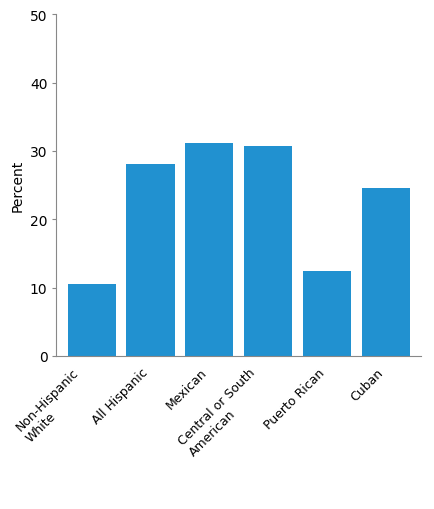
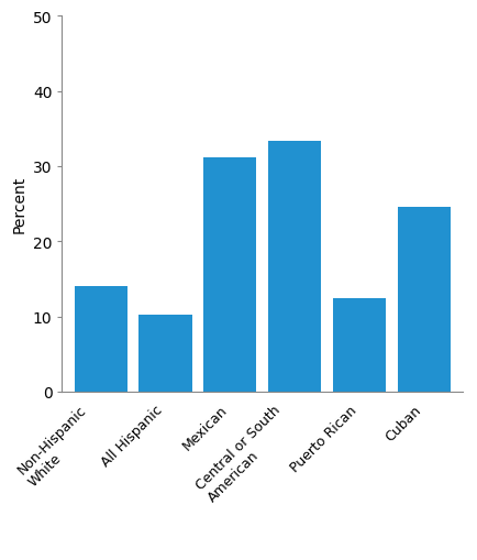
Non-Hispanic White: 10.5 -> 14.0
All Hispanic: 28.1 -> 10.2
Central or South American: 30.7 -> 33.4
